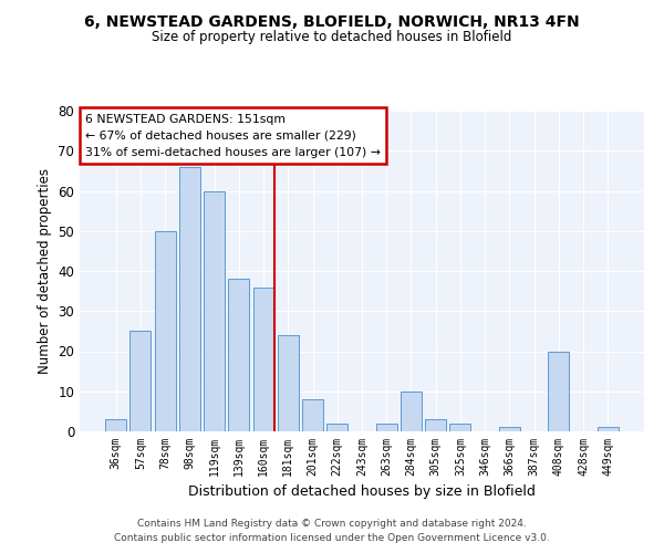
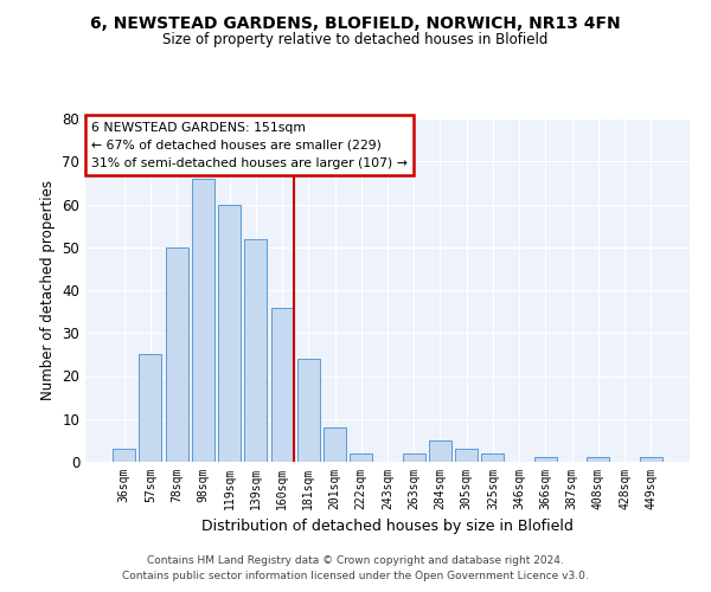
139sqm: 38 -> 52
284sqm: 10 -> 5
408sqm: 20 -> 1
